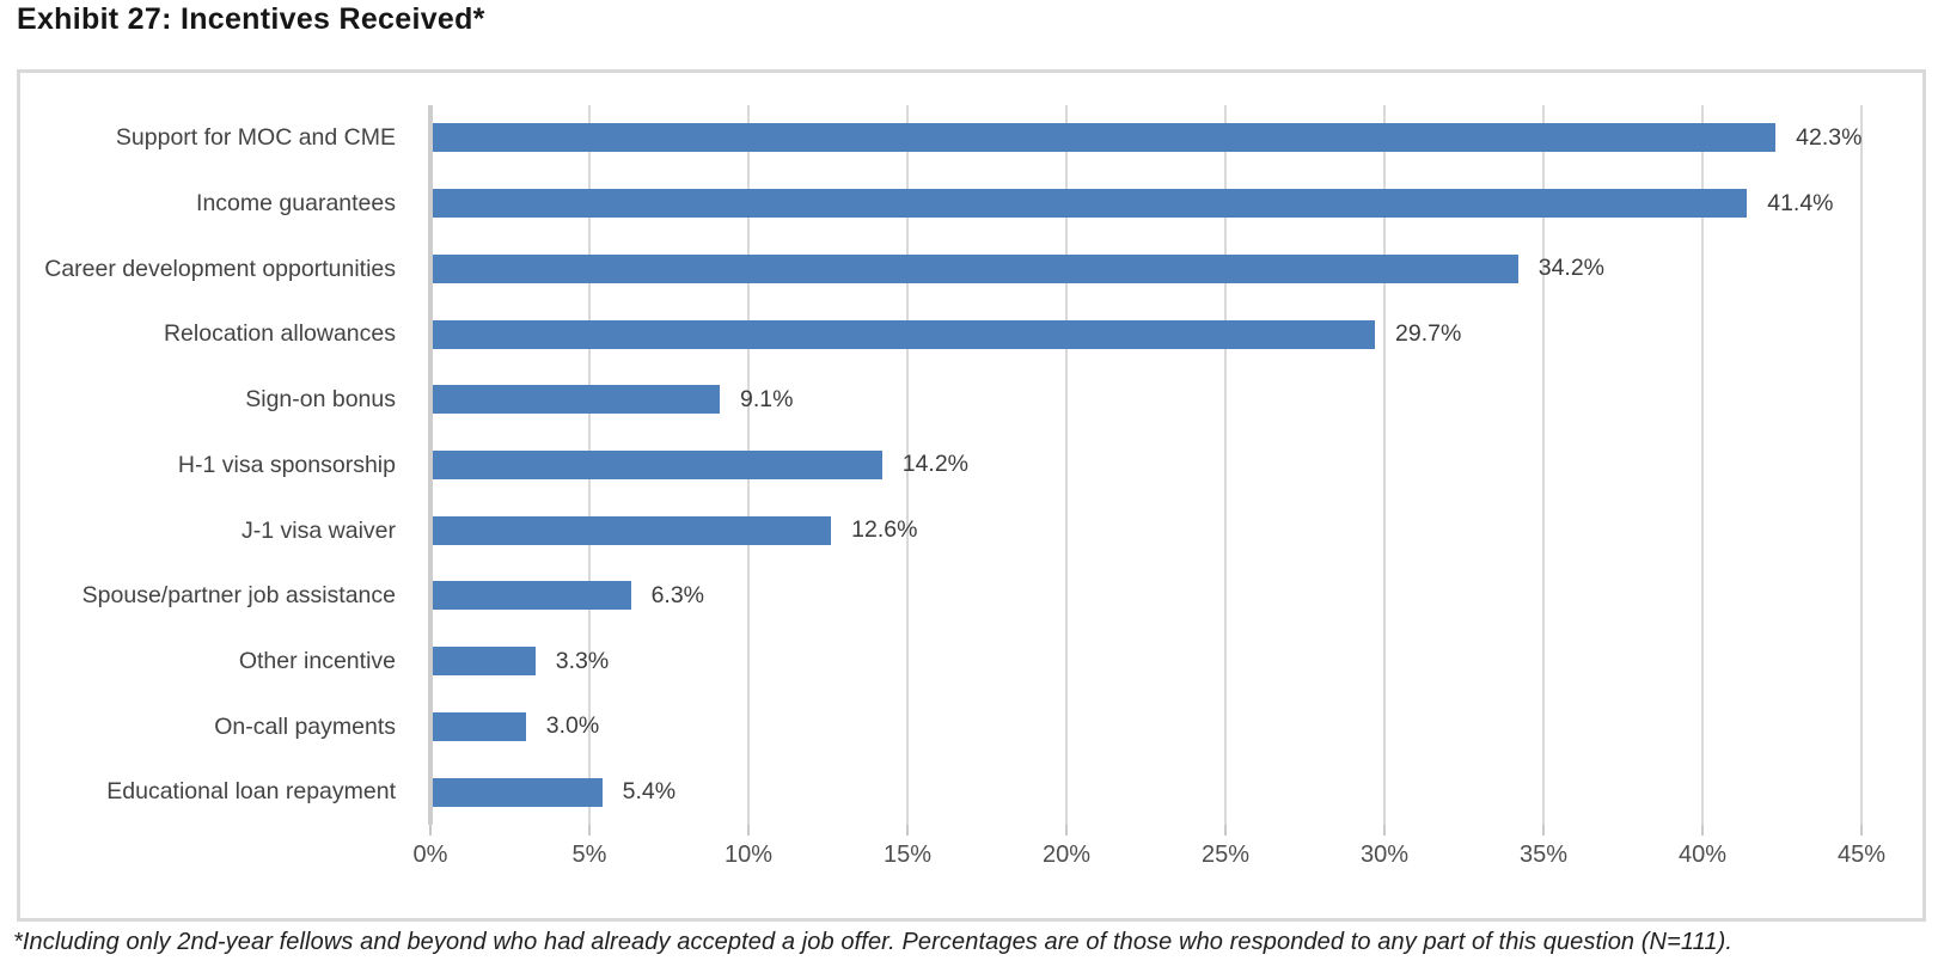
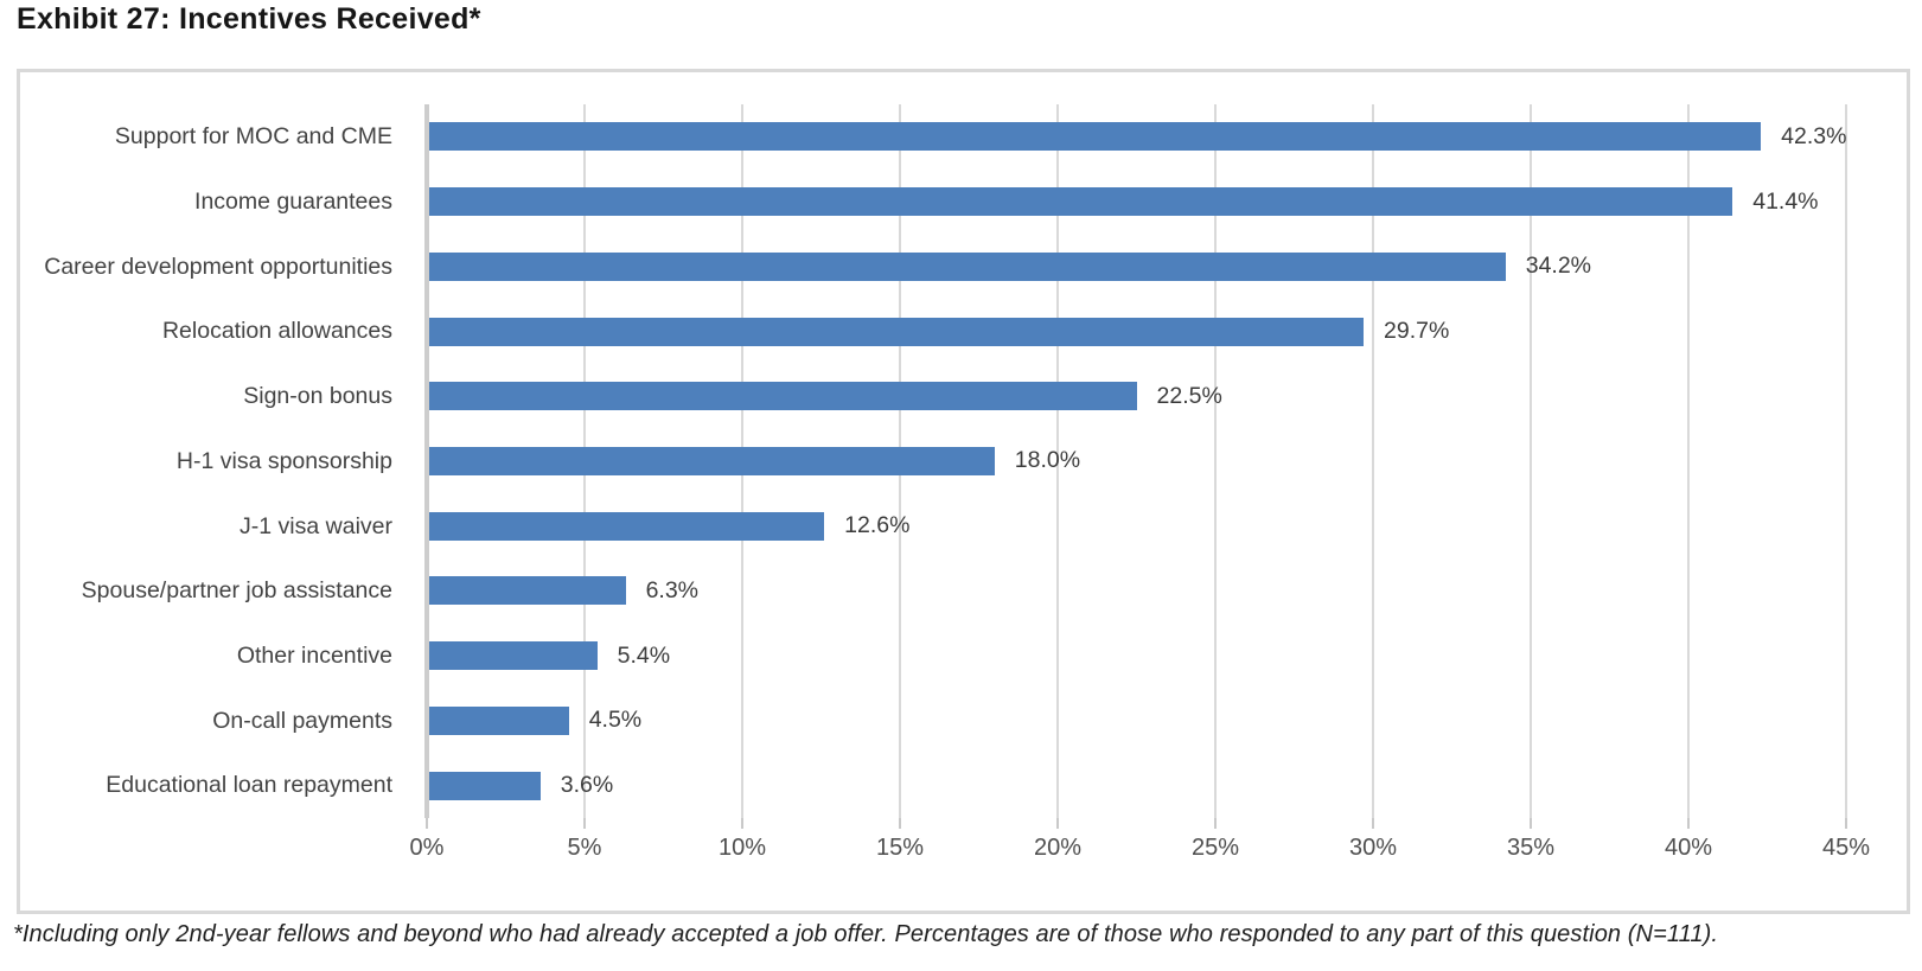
Sign-on bonus: 9.1% -> 22.5%
H-1 visa sponsorship: 14.2% -> 18.0%
Other incentive: 3.3% -> 5.4%
On-call payments: 3.0% -> 4.5%
Educational loan repayment: 5.4% -> 3.6%
